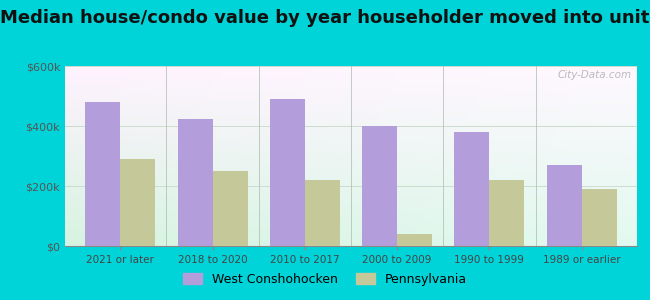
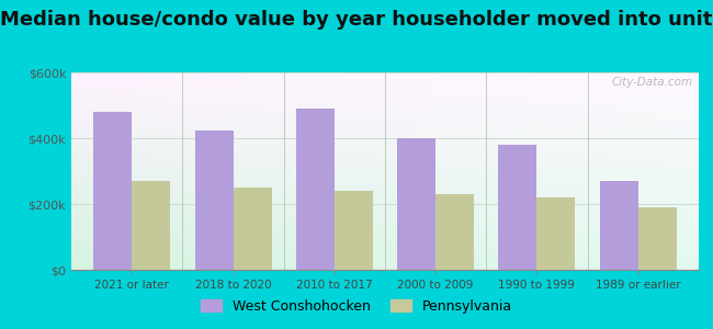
Pennsylvania/2021 or later: $290k -> $270k
Pennsylvania/2010 to 2017: $220k -> $240k
Pennsylvania/2000 to 2009: $40k -> $230k
